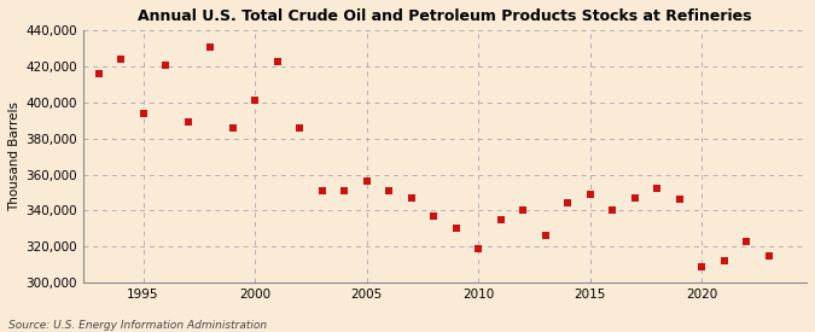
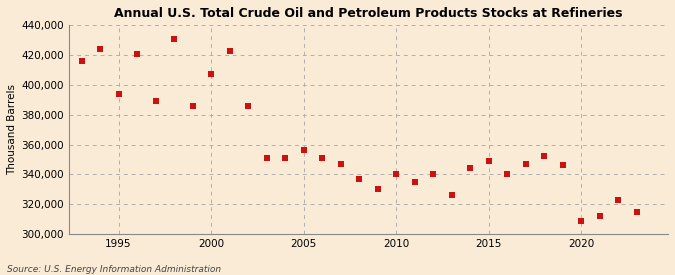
2000: 401,000 -> 407,000
2010: 319,000 -> 340,000
